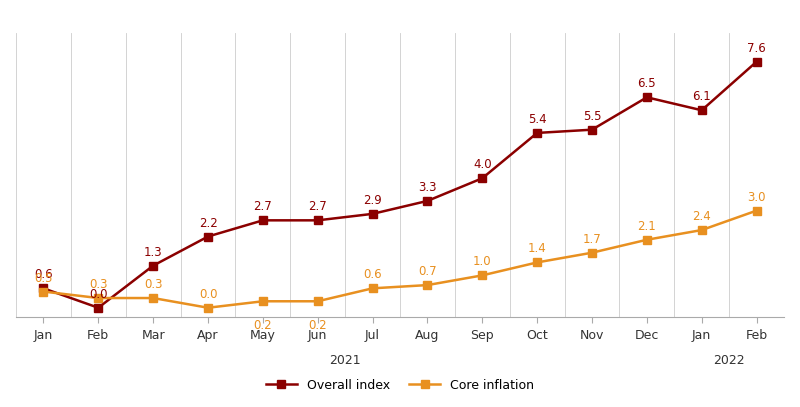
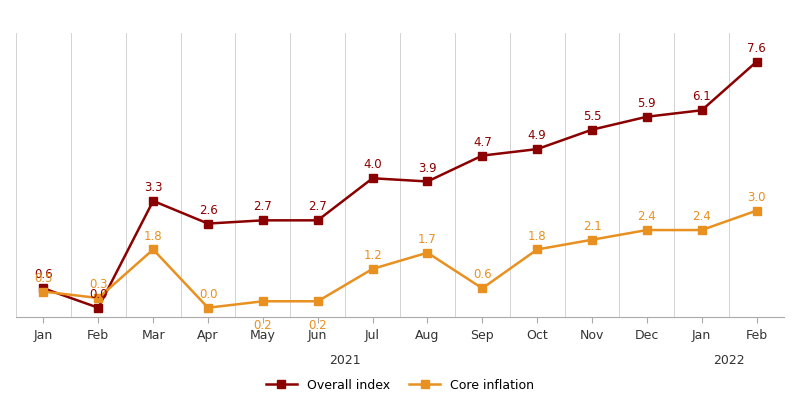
Overall index/Mar: 1.3 -> 3.3
Core inflation/Mar: 0.3 -> 1.8
Overall index/Apr: 2.2 -> 2.6
Overall index/Jul: 2.9 -> 4.0
Core inflation/Jul: 0.6 -> 1.2
Overall index/Aug: 3.3 -> 3.9
Core inflation/Aug: 0.7 -> 1.7
Overall index/Sep: 4.0 -> 4.7
Core inflation/Sep: 1.0 -> 0.6
Overall index/Oct: 5.4 -> 4.9
Core inflation/Oct: 1.4 -> 1.8
Core inflation/Nov: 1.7 -> 2.1
Overall index/Dec: 6.5 -> 5.9
Core inflation/Dec: 2.1 -> 2.4
